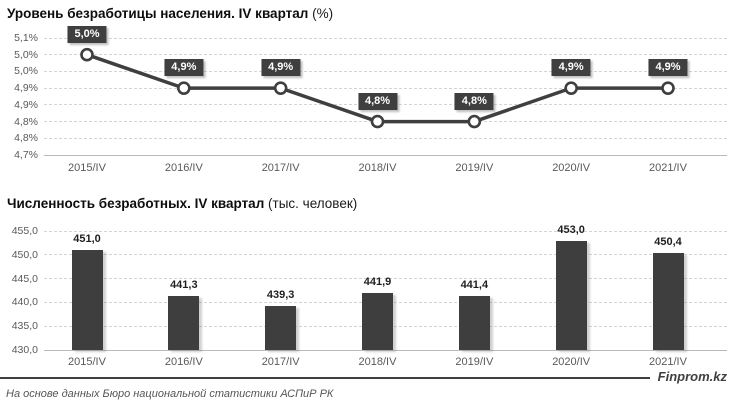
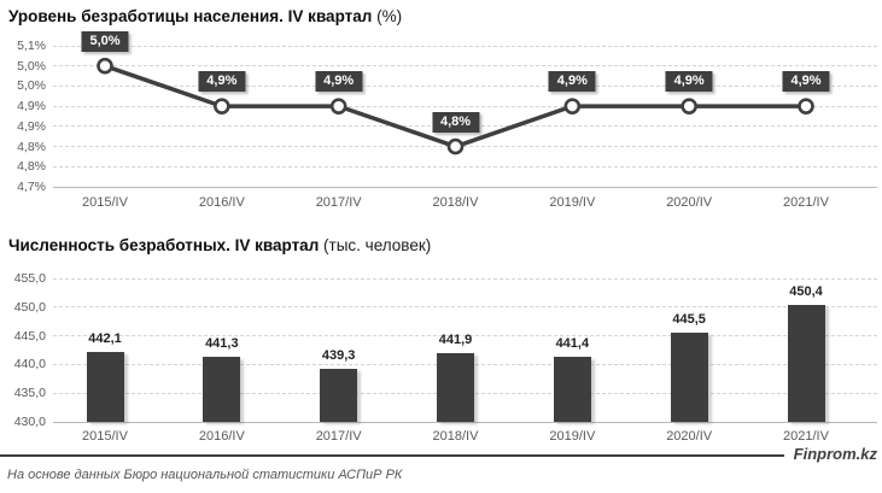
Уровень безработицы населения. IV квартал (%)/2019/IV: 4,8% -> 4,9%
Численность безработных. IV квартал (тыс. человек)/2015/IV: 451,0 -> 442,1
Численность безработных. IV квартал (тыс. человек)/2020/IV: 453,0 -> 445,5
